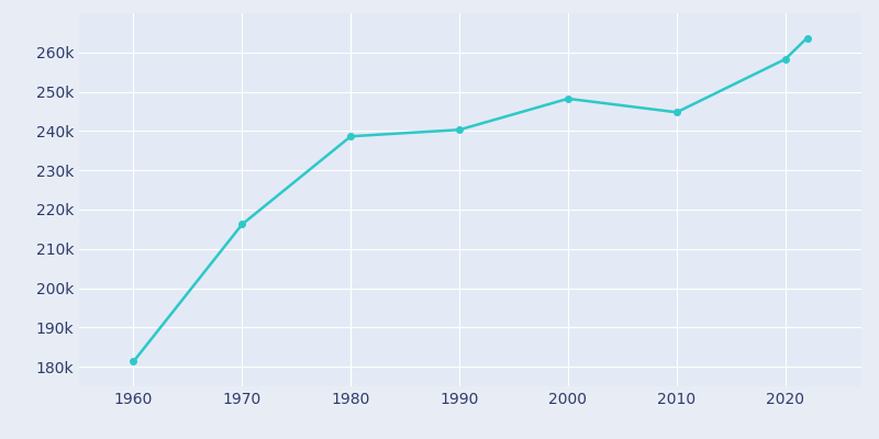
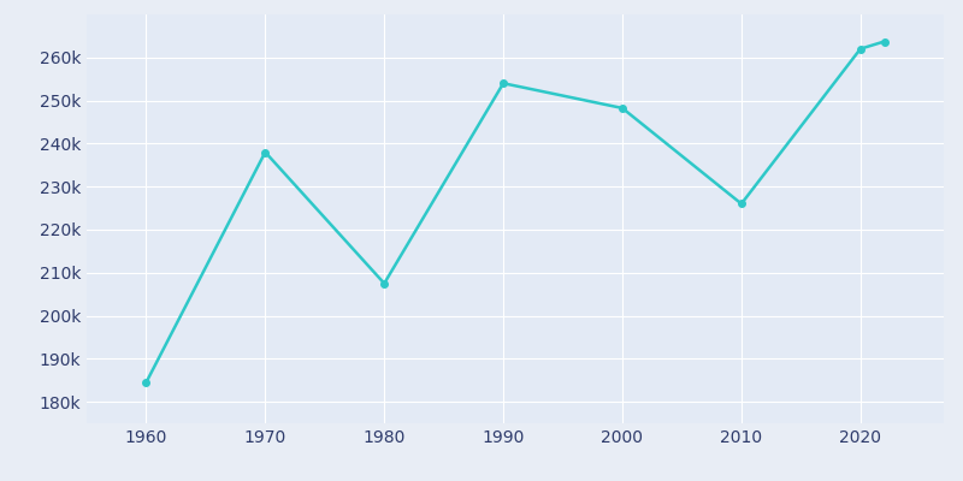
1960: 181.3k -> 184.5k
1970: 216.2k -> 238.0k
1980: 238.6k -> 207.5k
1990: 240.3k -> 254.0k
2010: 244.8k -> 226.0k
2020: 258.3k -> 262.0k
